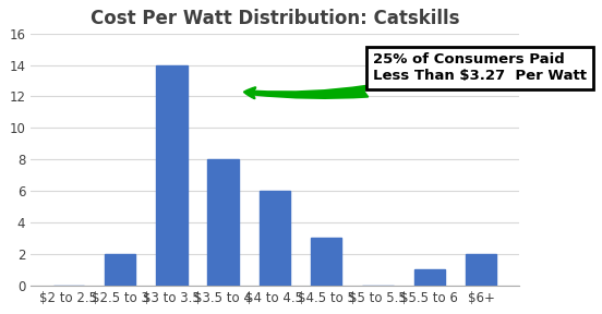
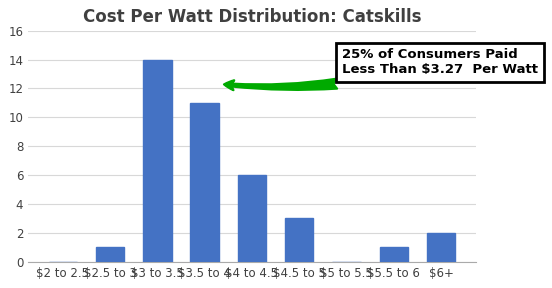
$2.5 to 3: 2 -> 1
$3.5 to 4: 8 -> 11
